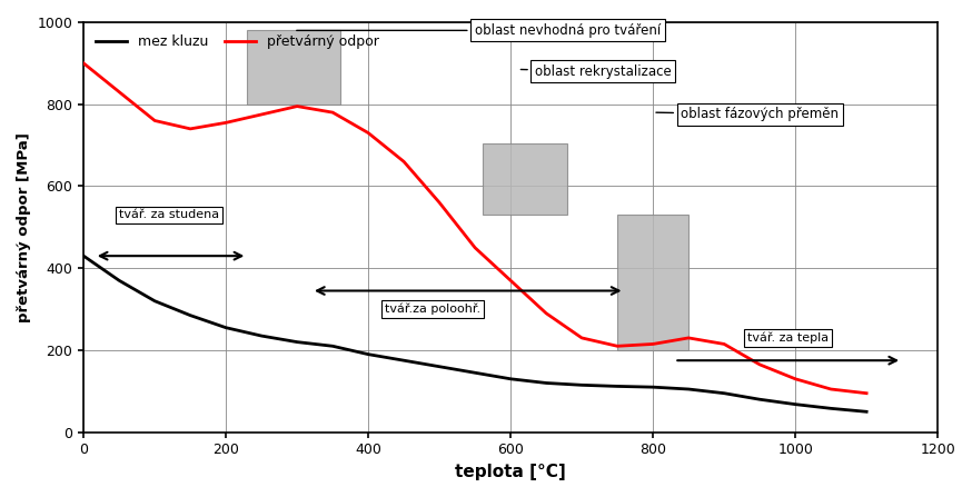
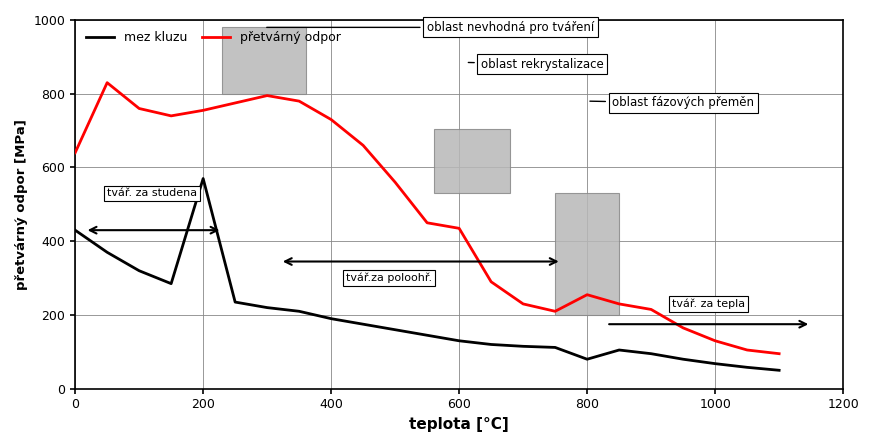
přetvárný odpor/0: 900 -> 640
mez kluzu/200: 255 -> 570
přetvárný odpor/600: 370 -> 435
mez kluzu/800: 110 -> 80
přetvárný odpor/800: 215 -> 255
